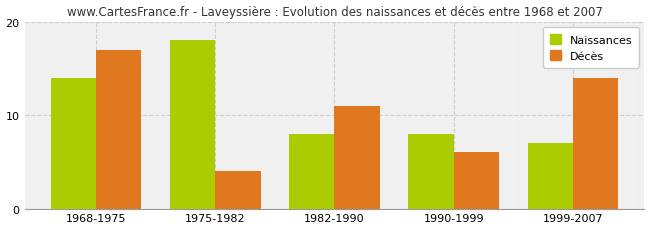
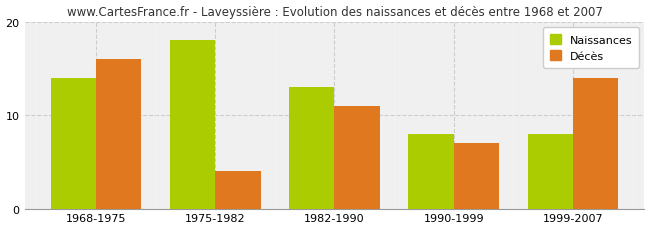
Décès/1968-1975: 17 -> 16
Naissances/1982-1990: 8 -> 13
Décès/1990-1999: 6 -> 7
Naissances/1999-2007: 7 -> 8
